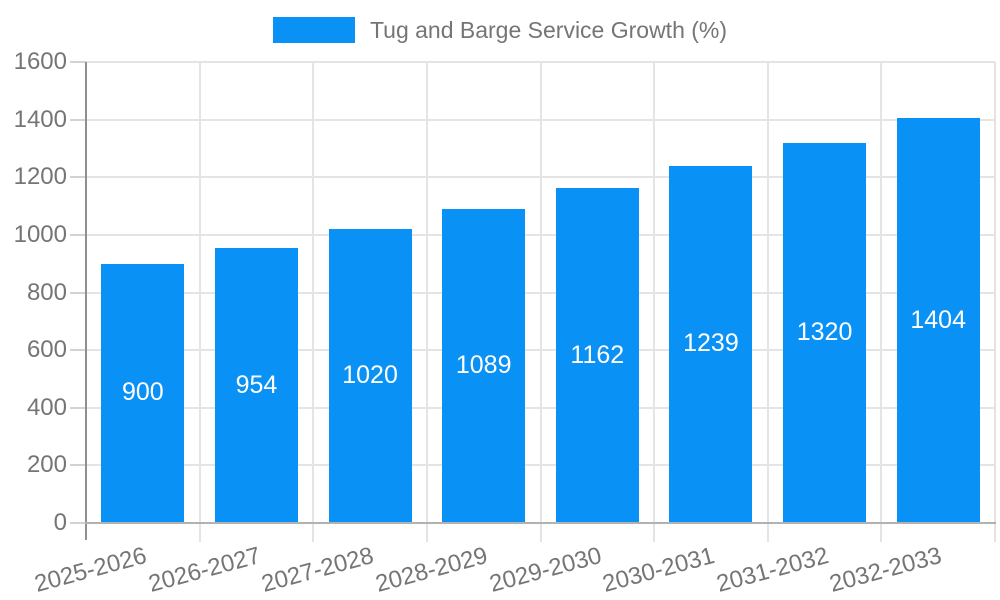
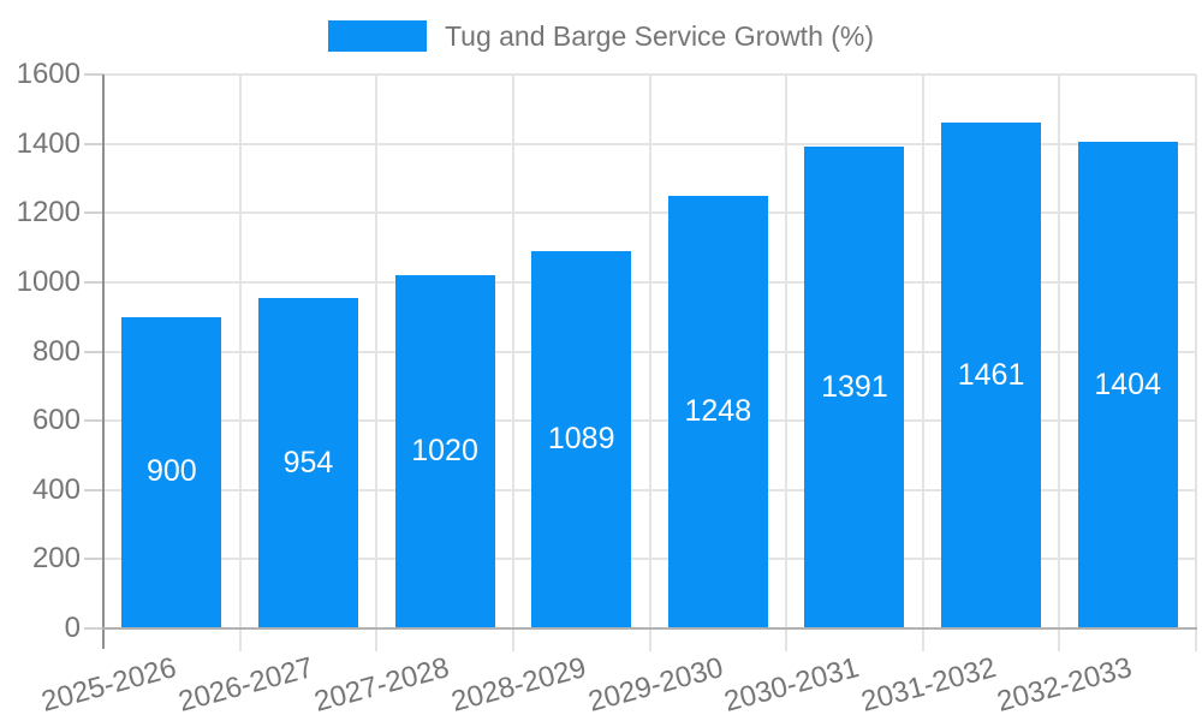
2029-2030: 1162 -> 1248
2030-2031: 1239 -> 1391
2031-2032: 1320 -> 1461
